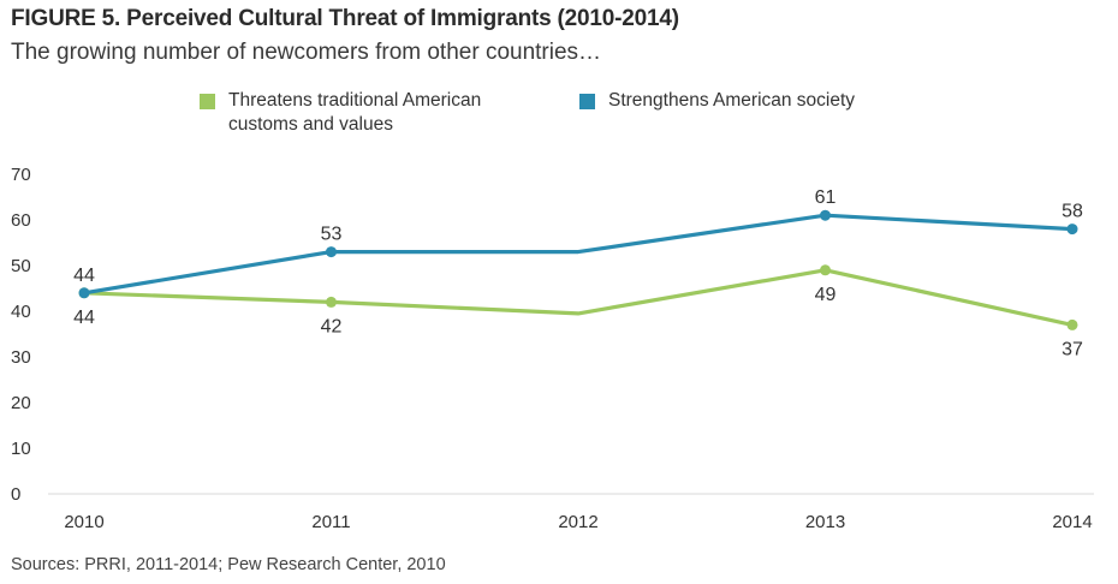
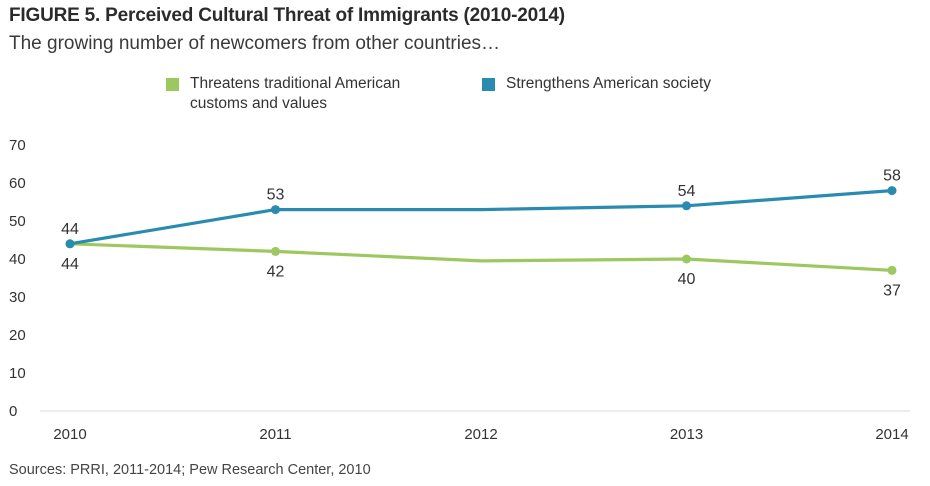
Threatens traditional American customs and values/2013: 49 -> 40
Strengthens American society/2013: 61 -> 54
